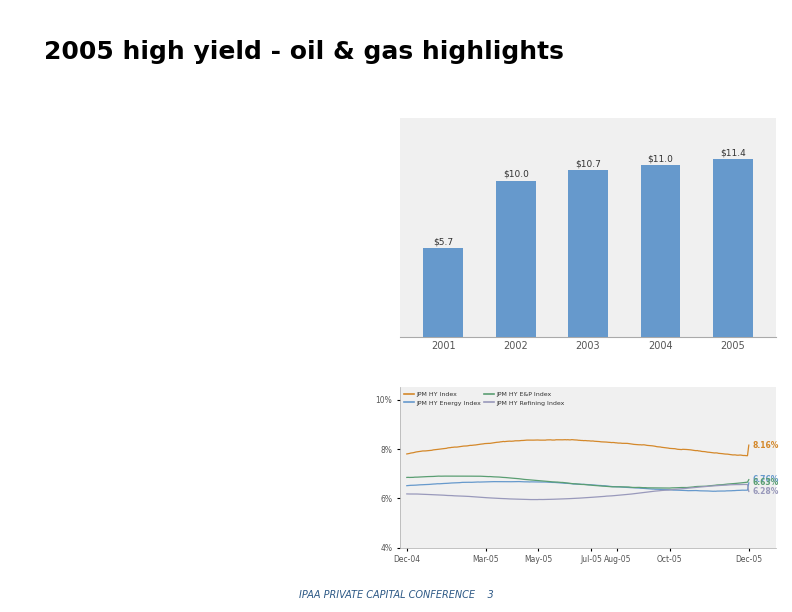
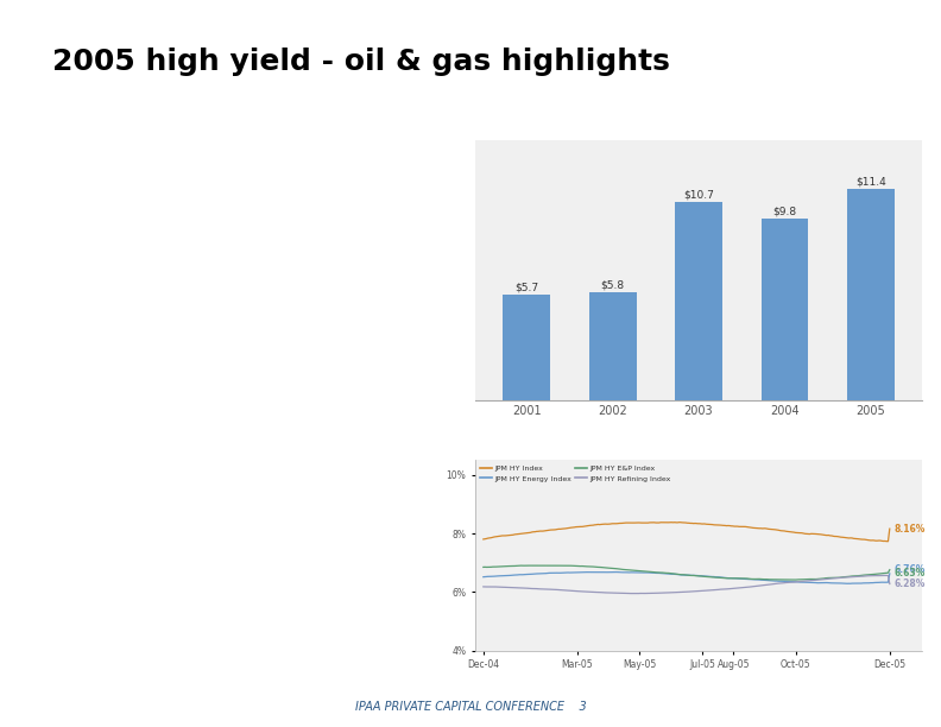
2002: $10.0 -> $5.8
2004: $11.0 -> $9.8
